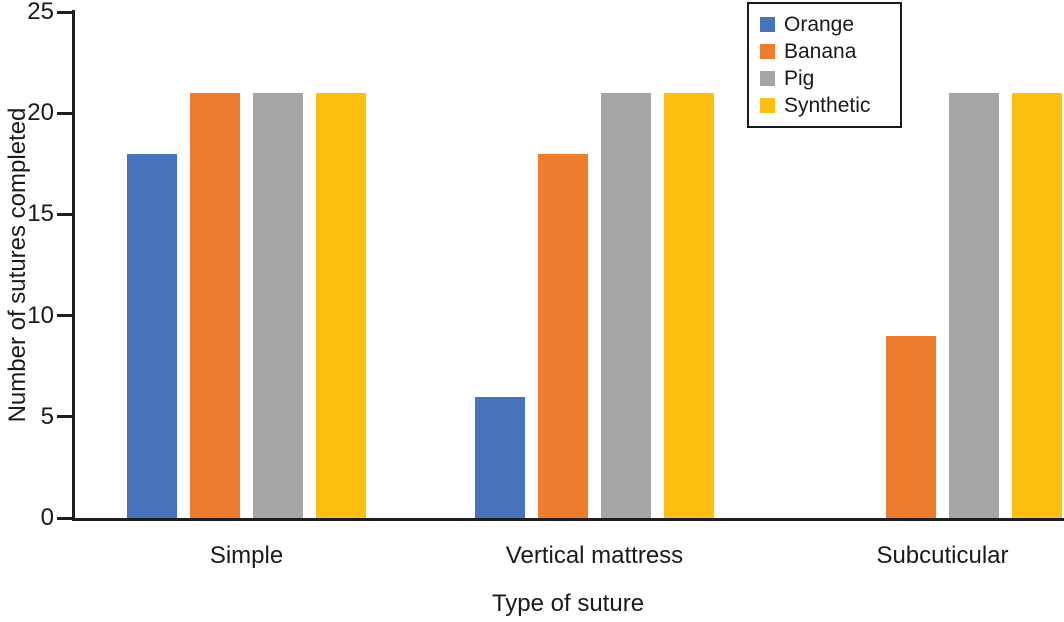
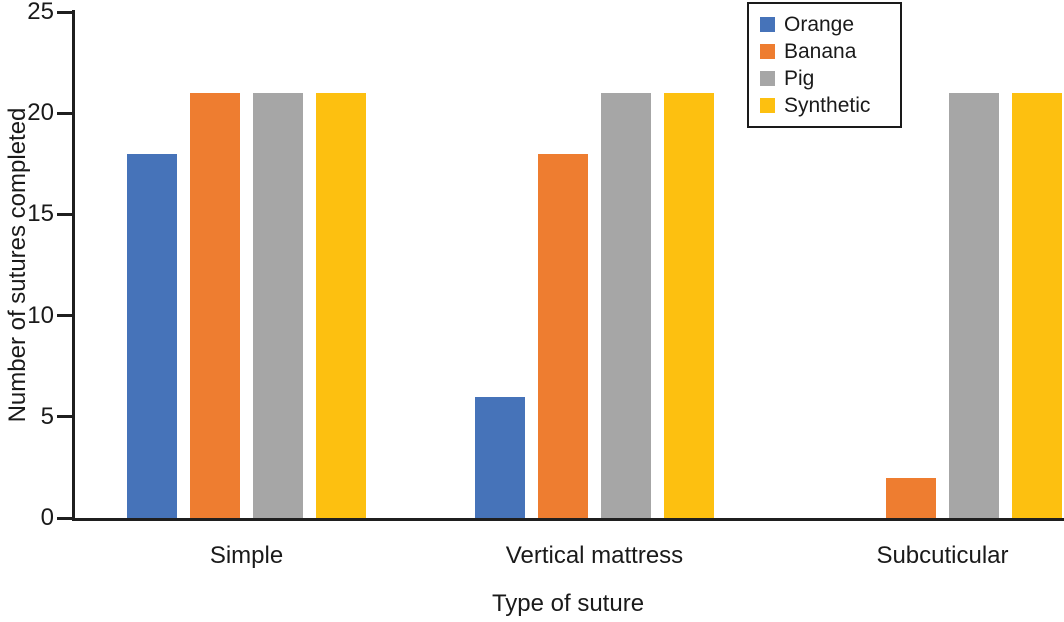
Banana/Subcuticular: 9 -> 2
